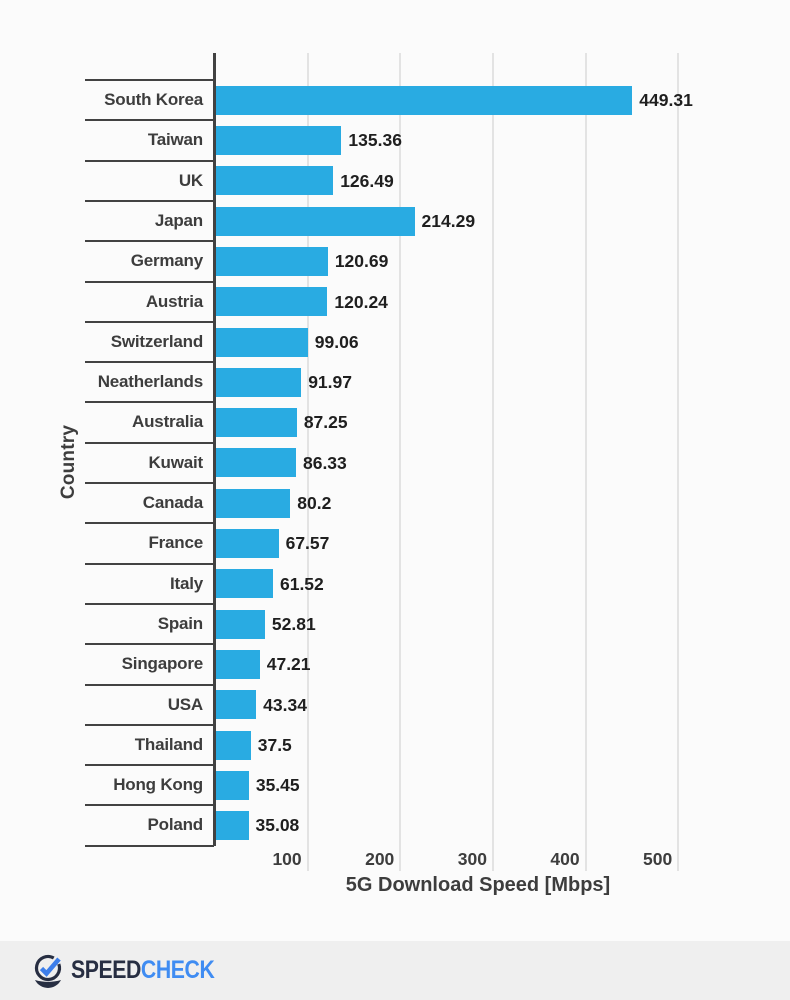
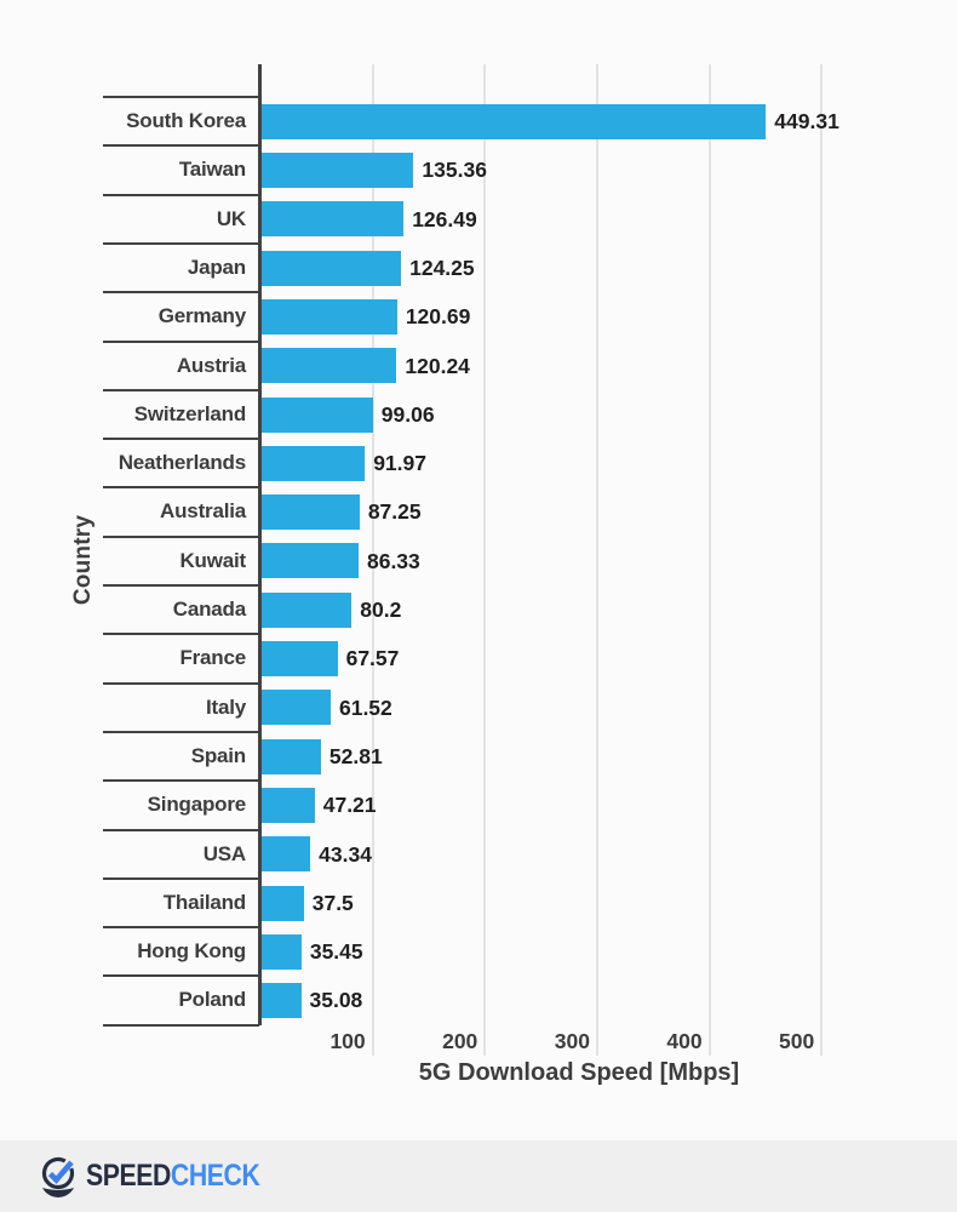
Japan: 214.29 -> 124.25
